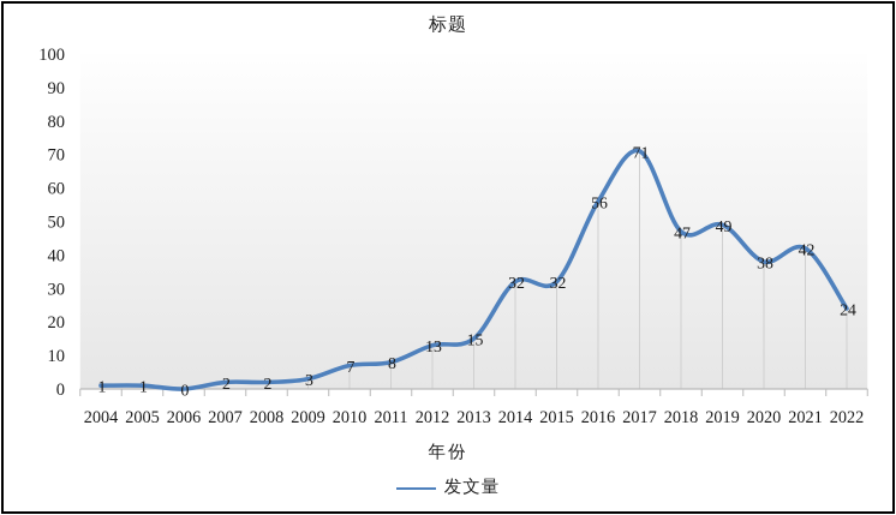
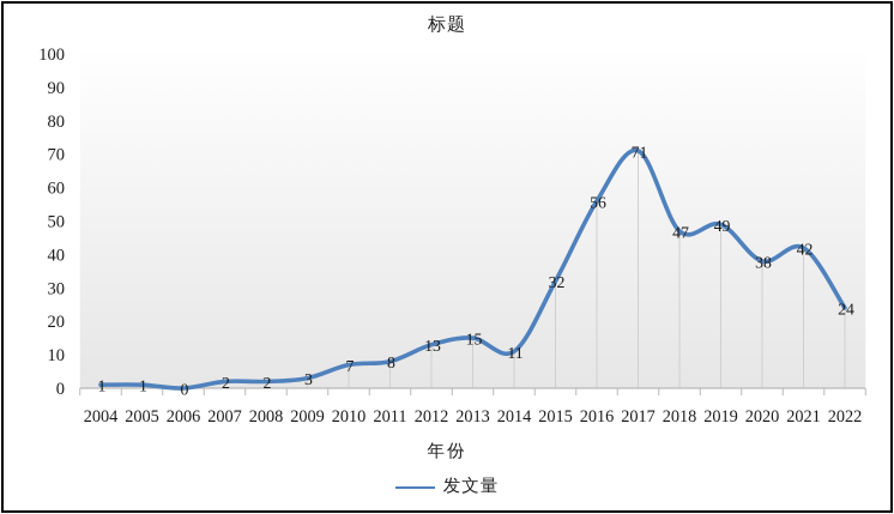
2014: 32 -> 11
